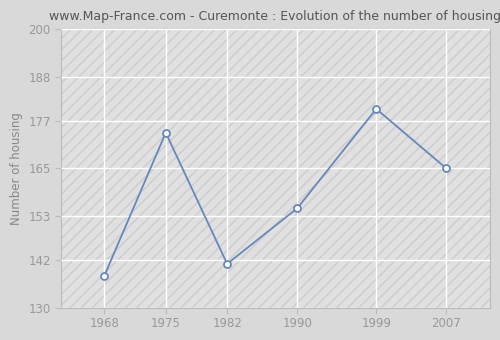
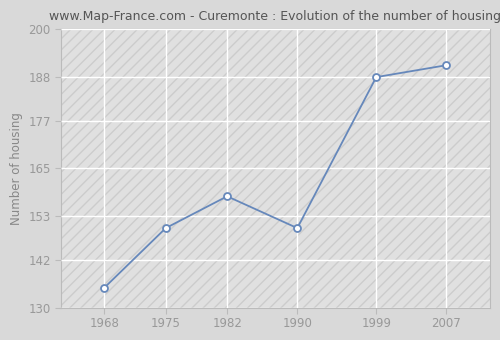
1968: 138 -> 135
1975: 174 -> 150
1982: 141 -> 158
1990: 155 -> 150
1999: 180 -> 188
2007: 165 -> 191
